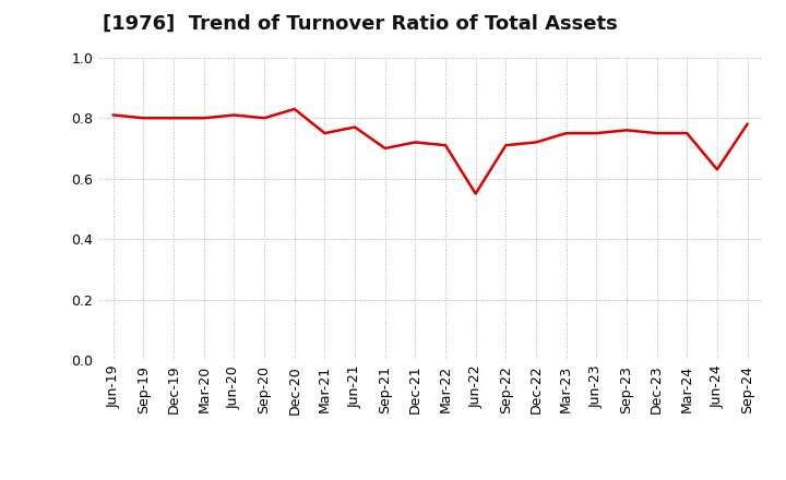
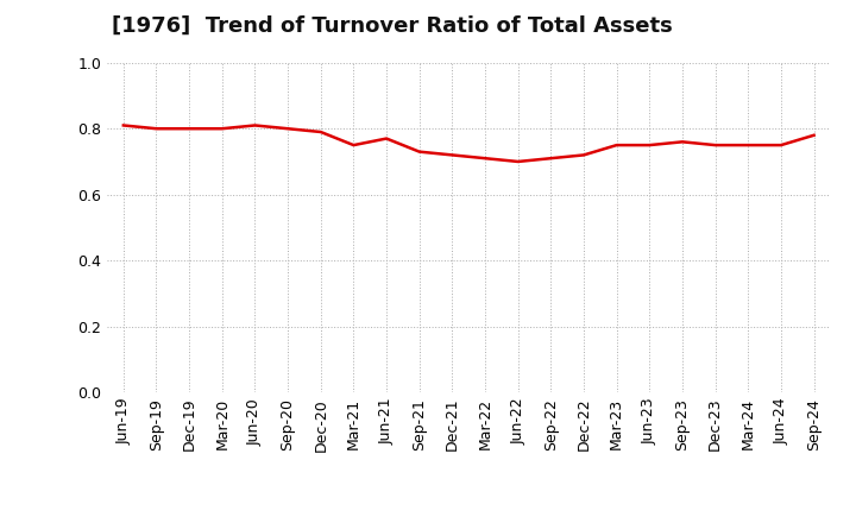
Dec-20: 0.83 -> 0.79
Sep-21: 0.70 -> 0.73
Jun-22: 0.55 -> 0.70
Jun-24: 0.63 -> 0.75
